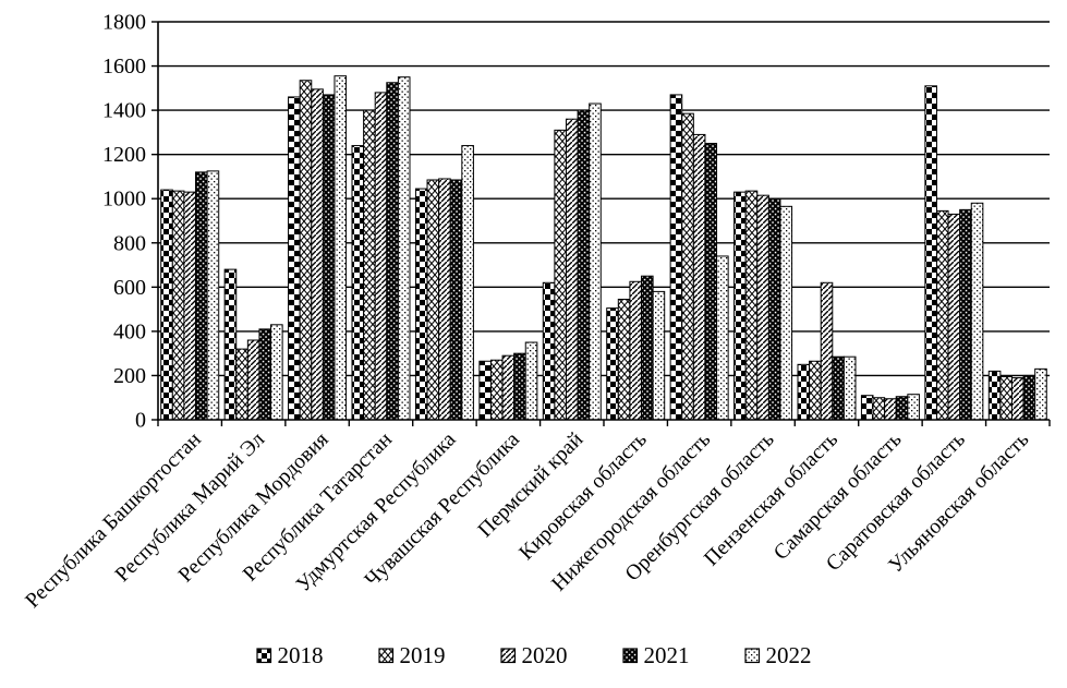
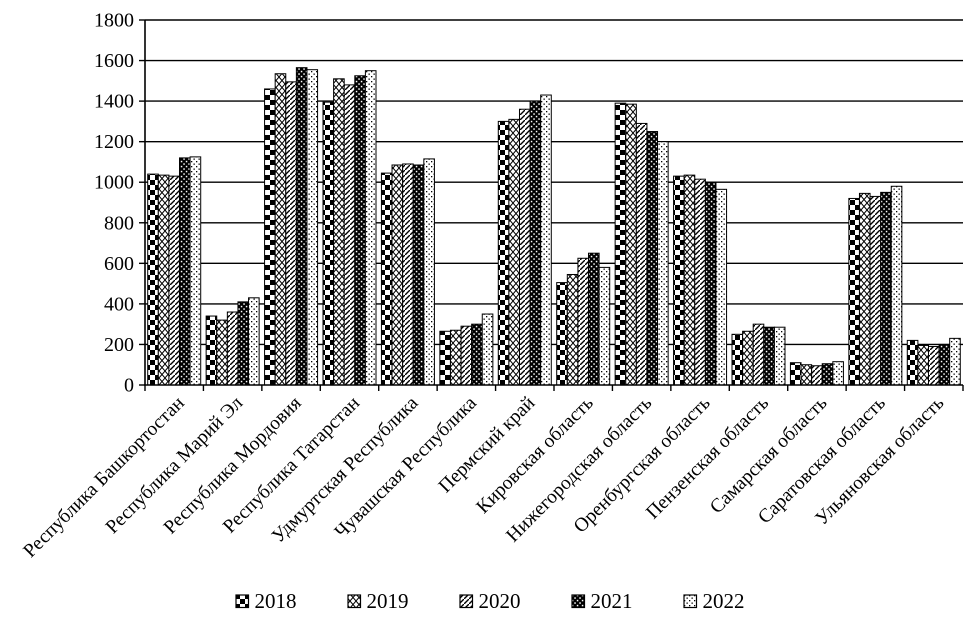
2018/Республика Марий Эл: 680 -> 340
2021/Республика Мордовия: 1470 -> 1560
2018/Республика Татарстан: 1240 -> 1400
2019/Республика Татарстан: 1400 -> 1510
2022/Удмуртская Республика: 1240 -> 1120
2018/Пермский край: 620 -> 1300
2018/Нижегородская область: 1470 -> 1390
2022/Нижегородская область: 740 -> 1200
2020/Пензенская область: 620 -> 300
2018/Саратовская область: 1510 -> 920
